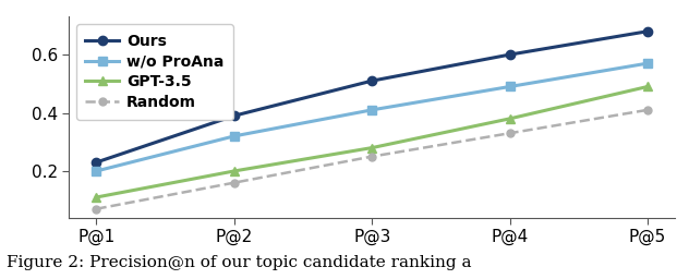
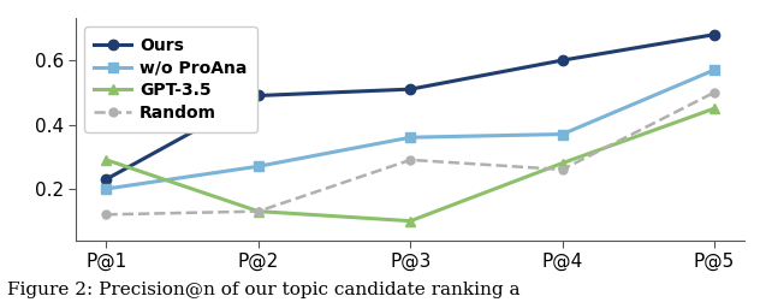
GPT-3.5/P@1: 0.11 -> 0.29
Random/P@1: 0.07 -> 0.12
Ours/P@2: 0.39 -> 0.49
w/o ProAna/P@2: 0.32 -> 0.27
GPT-3.5/P@2: 0.20 -> 0.13
Random/P@2: 0.16 -> 0.13
w/o ProAna/P@3: 0.41 -> 0.36
GPT-3.5/P@3: 0.28 -> 0.10
Random/P@3: 0.25 -> 0.29
w/o ProAna/P@4: 0.49 -> 0.37
GPT-3.5/P@4: 0.38 -> 0.28
Random/P@4: 0.33 -> 0.26
GPT-3.5/P@5: 0.49 -> 0.45
Random/P@5: 0.41 -> 0.50
